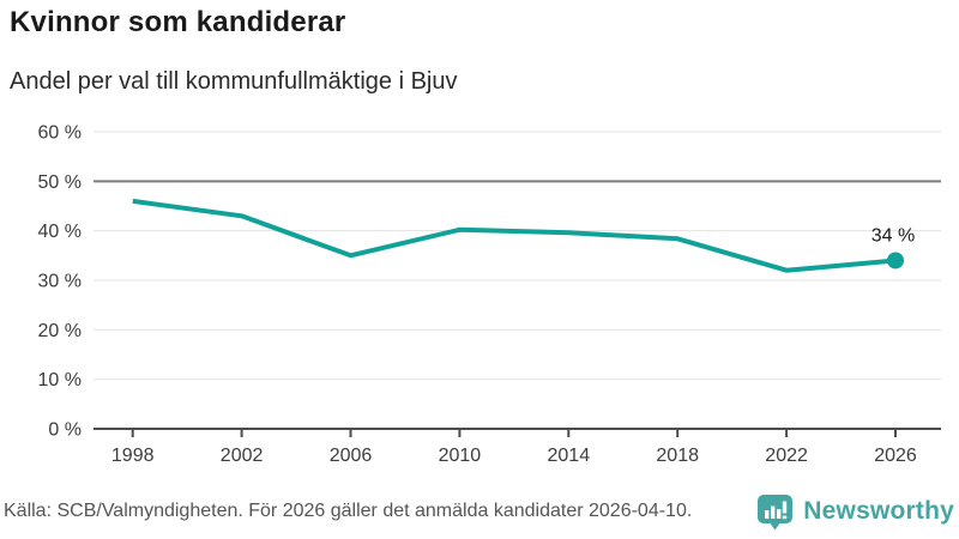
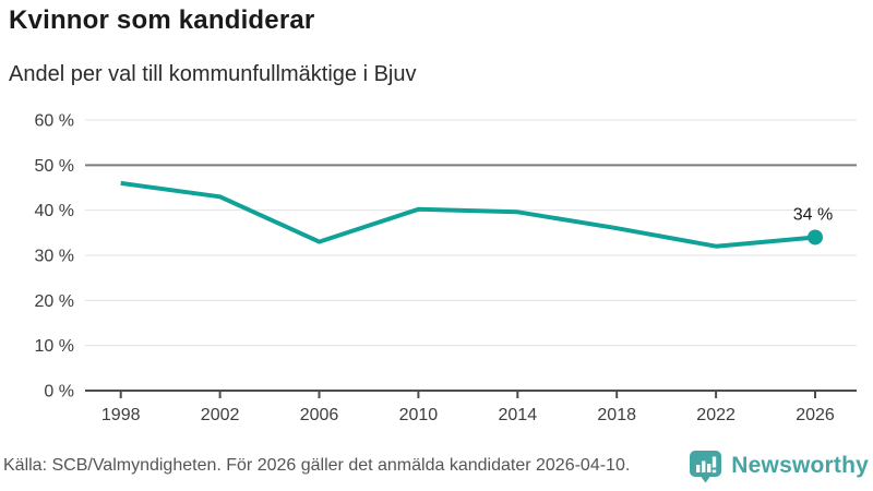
2006: 35% -> 33%
2018: 38% -> 36%
